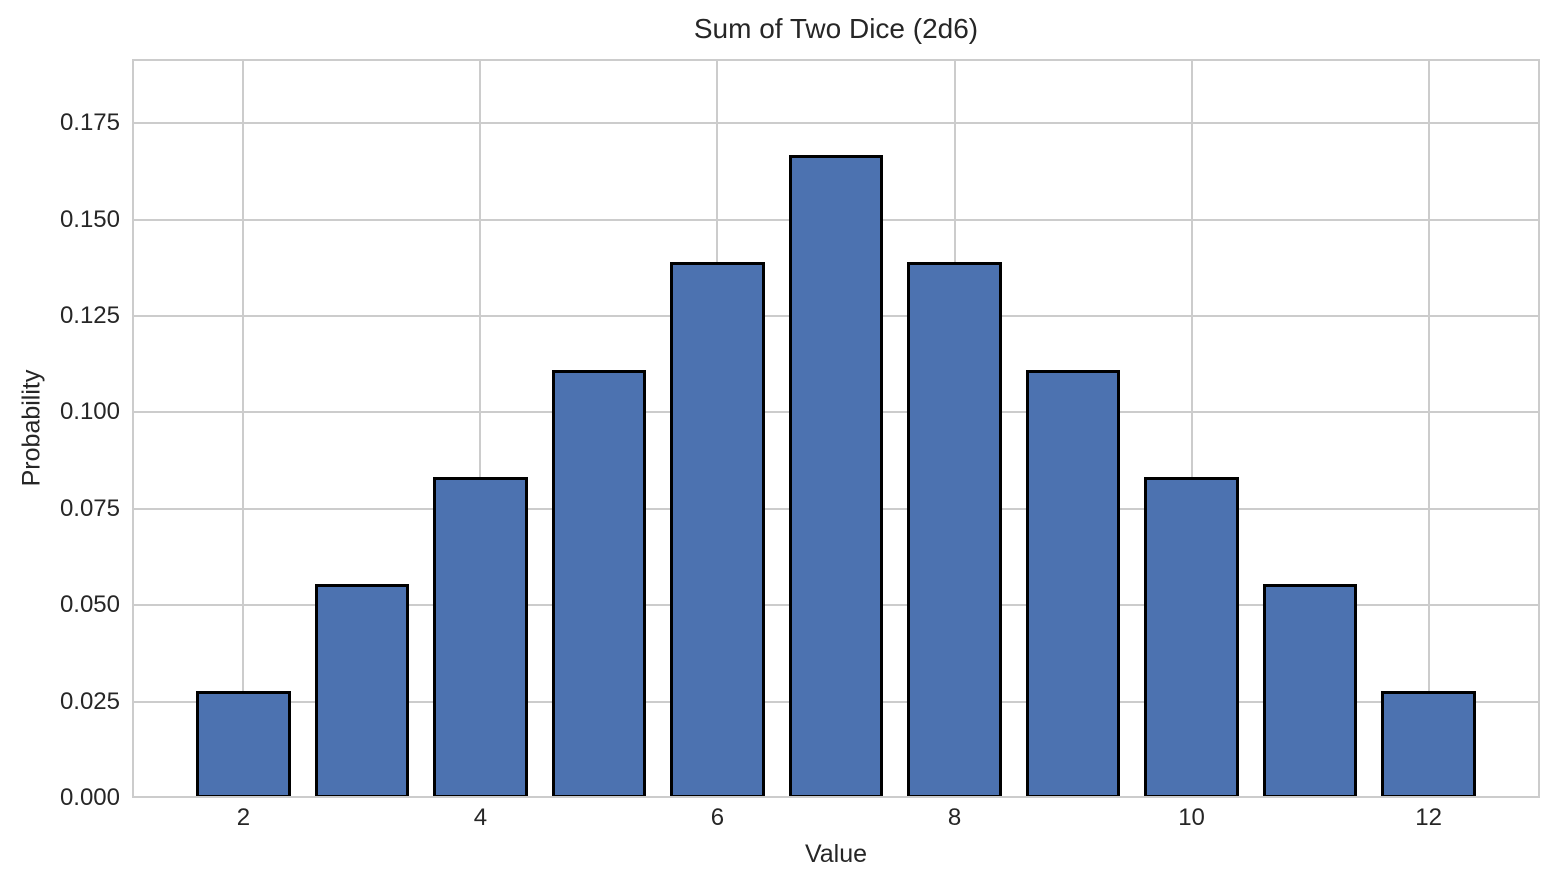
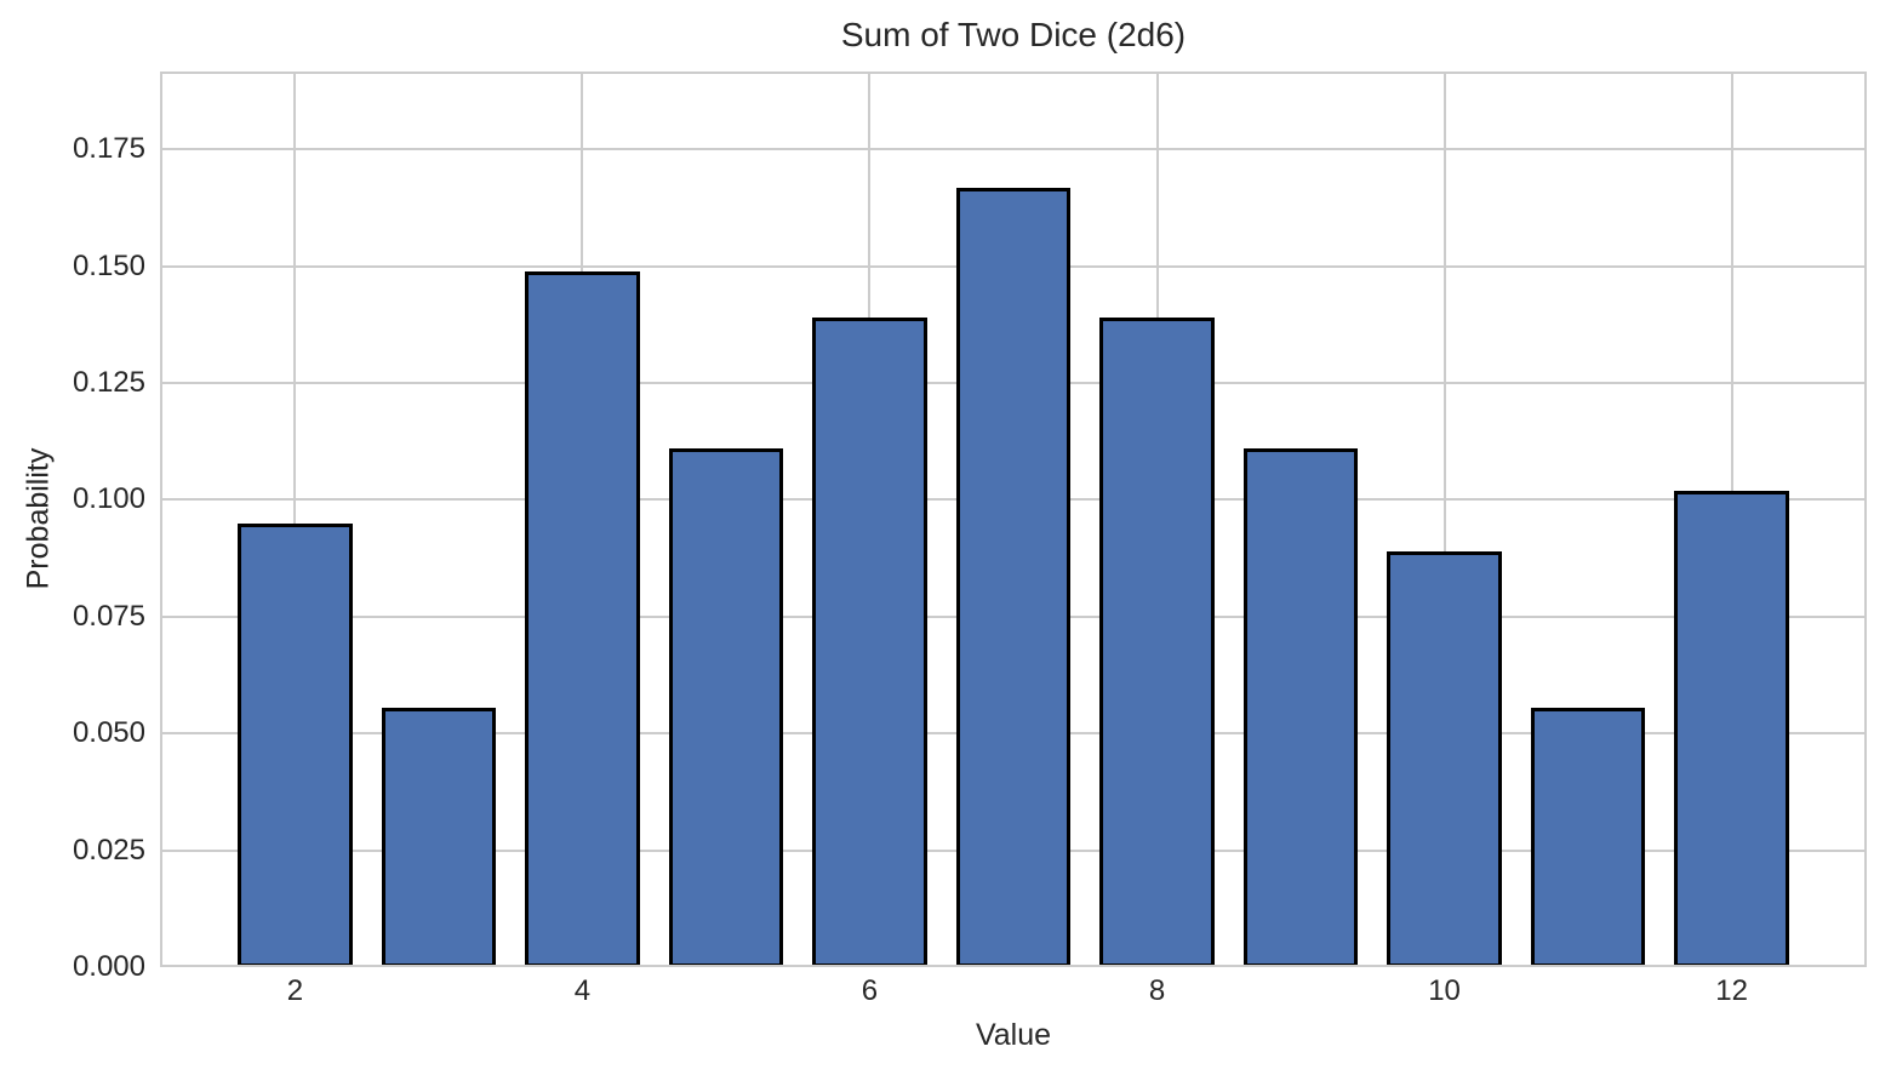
2: 0.028 -> 0.095
4: 0.083 -> 0.149
10: 0.083 -> 0.089
12: 0.028 -> 0.102
